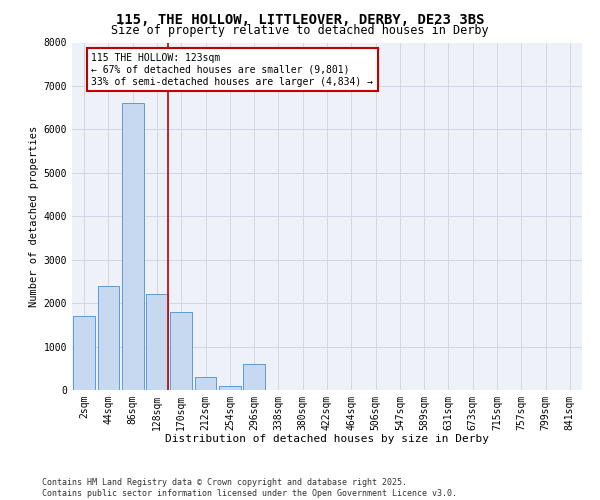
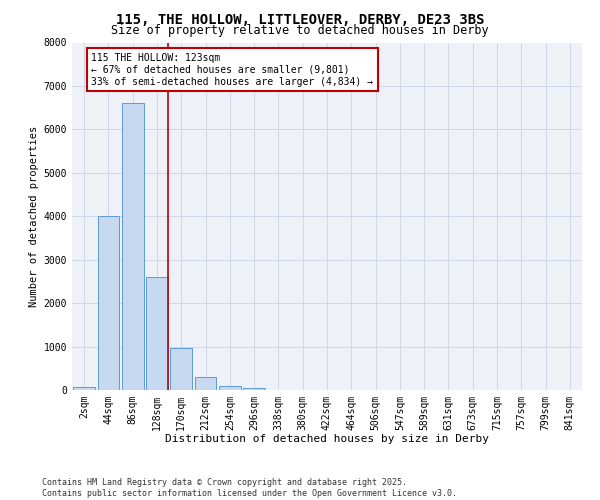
2sqm: 1700 -> 70
44sqm: 2400 -> 4000
128sqm: 2200 -> 2600
170sqm: 1800 -> 970
296sqm: 600 -> 50
